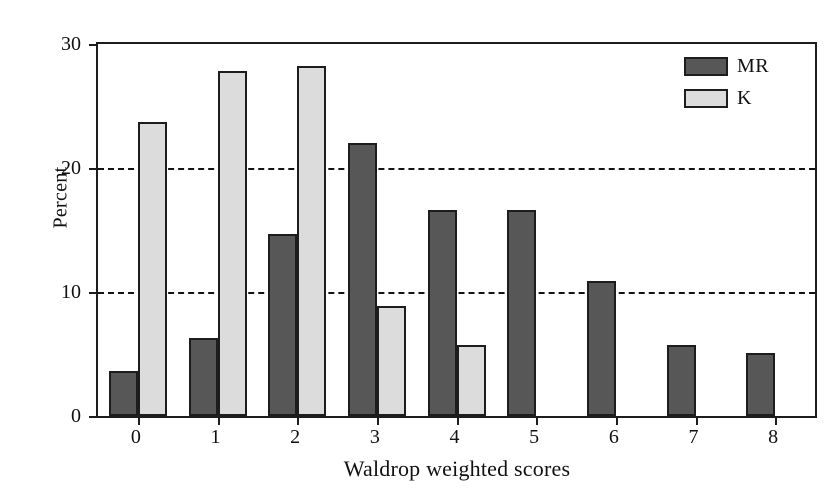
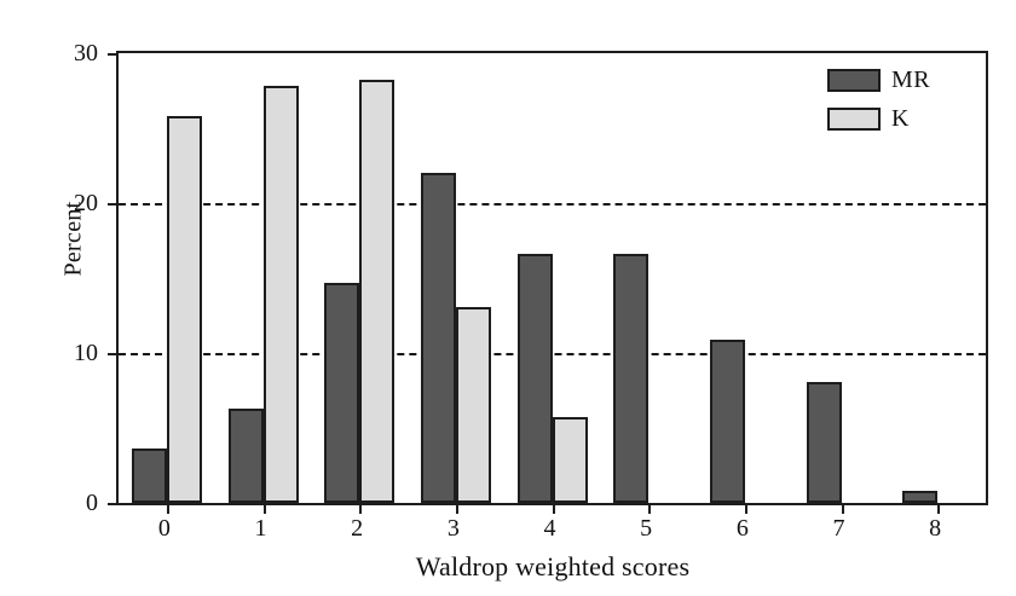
K/0: 23.7 -> 25.8
K/3: 8.9 -> 13.1
MR/7: 5.7 -> 8.1
MR/8: 5.1 -> 0.8
